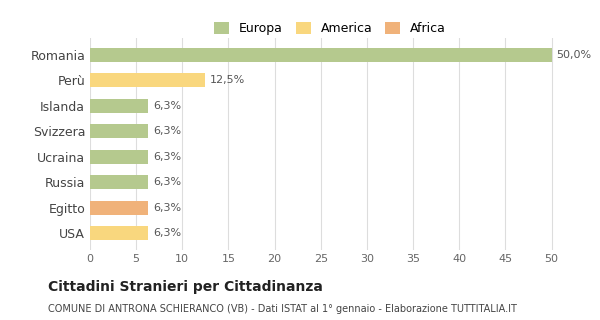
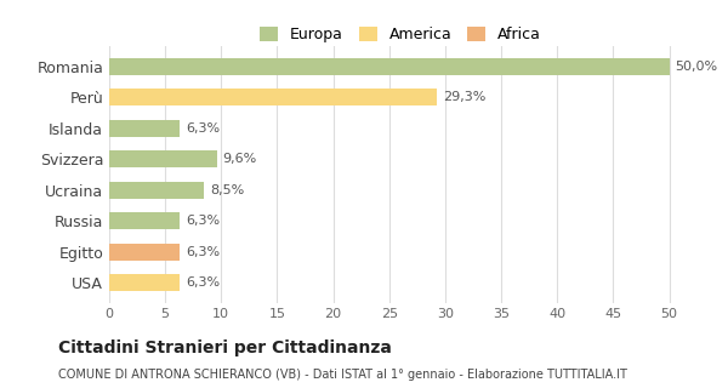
Perù: 12,5% -> 29,3%
Svizzera: 6,3% -> 9,6%
Ucraina: 6,3% -> 8,5%
